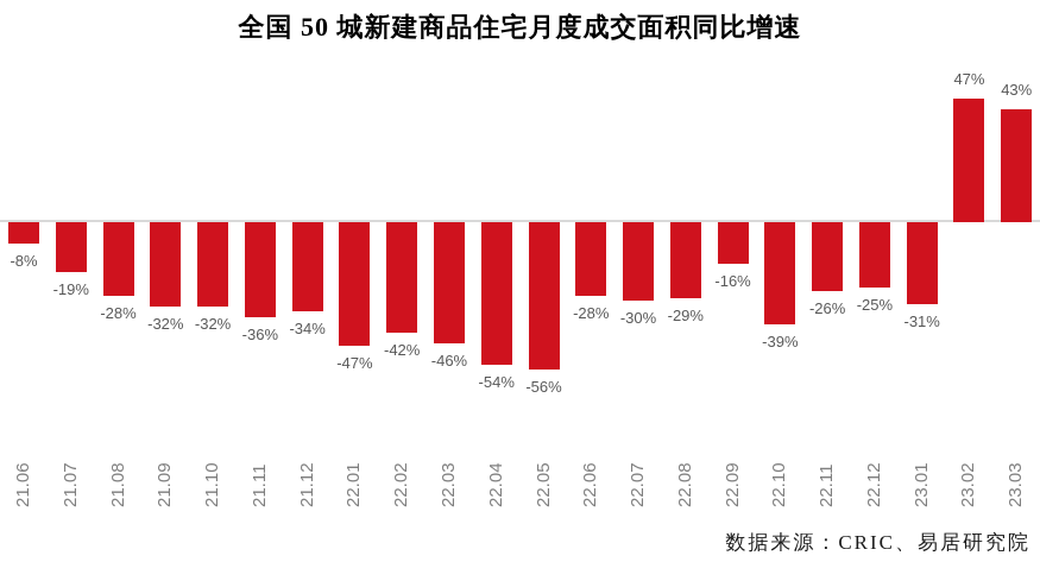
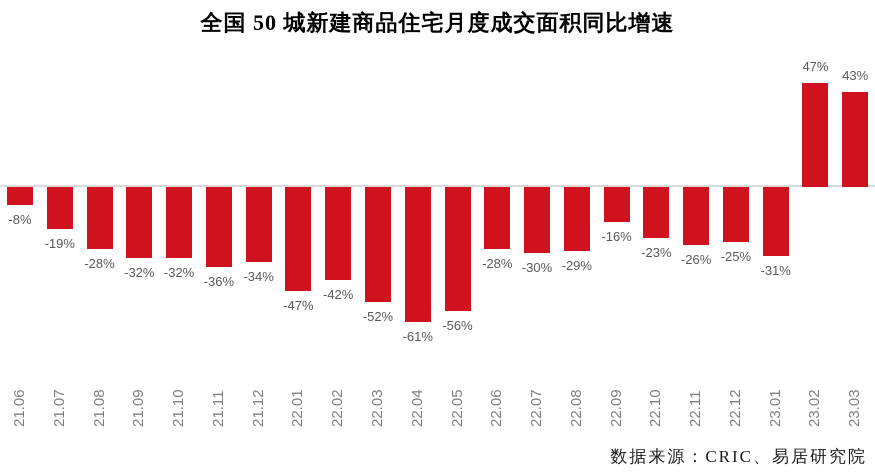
22.03: -46% -> -52%
22.04: -54% -> -61%
22.10: -39% -> -23%
